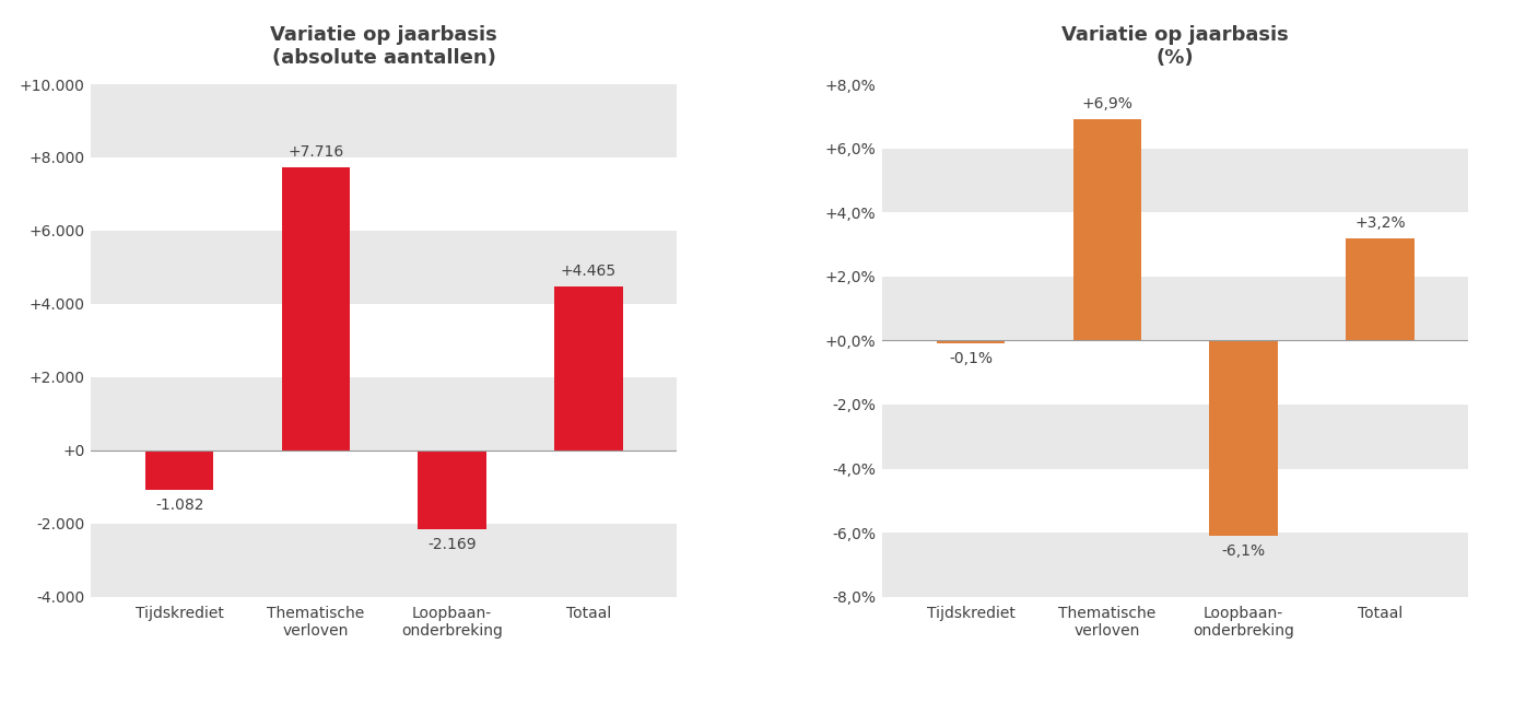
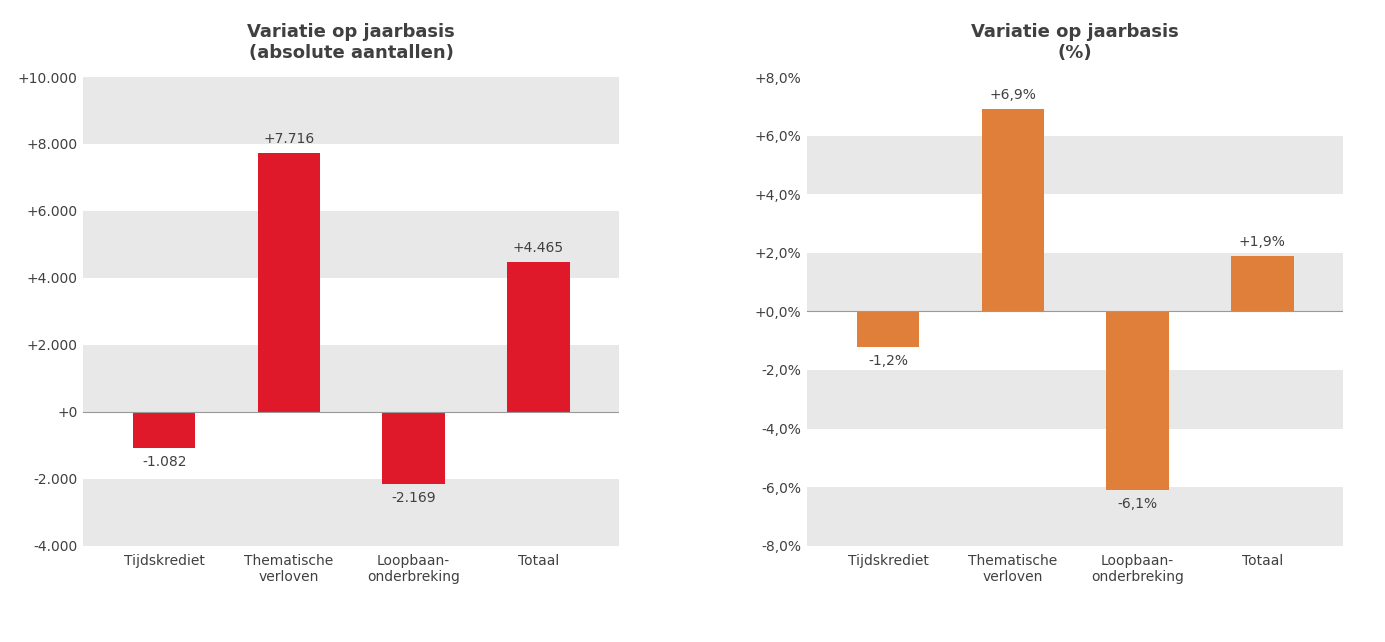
Variatie op jaarbasis (%)/Tijdskrediet: -0,1% -> -1,2%
Variatie op jaarbasis (%)/Totaal: +3,2% -> +1,9%
